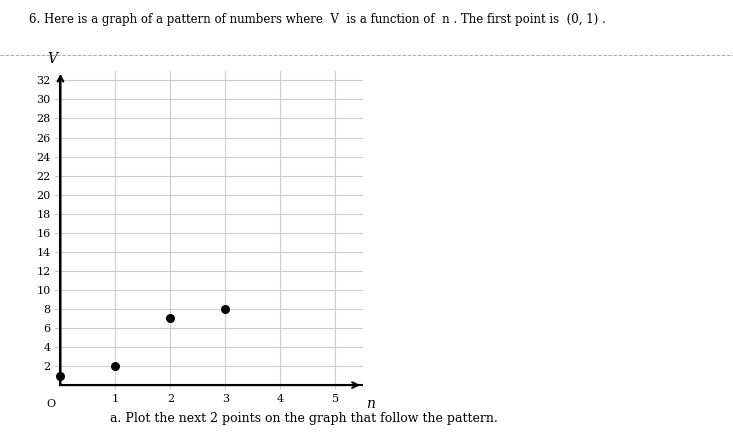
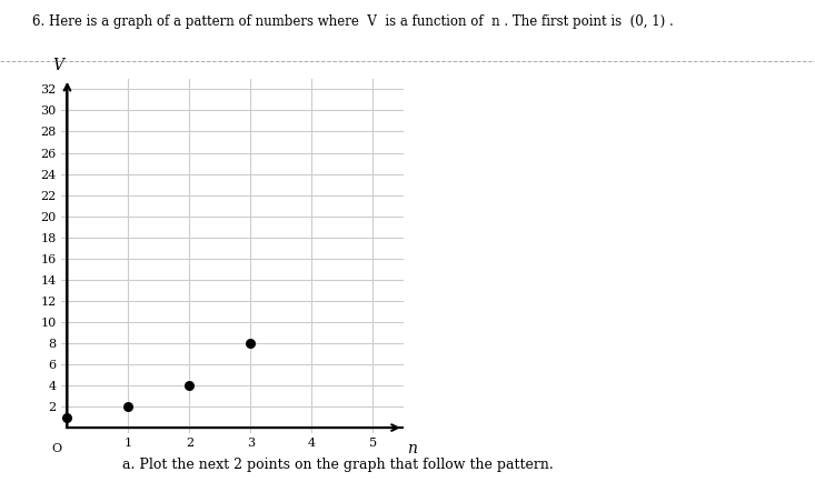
2: 7 -> 4
